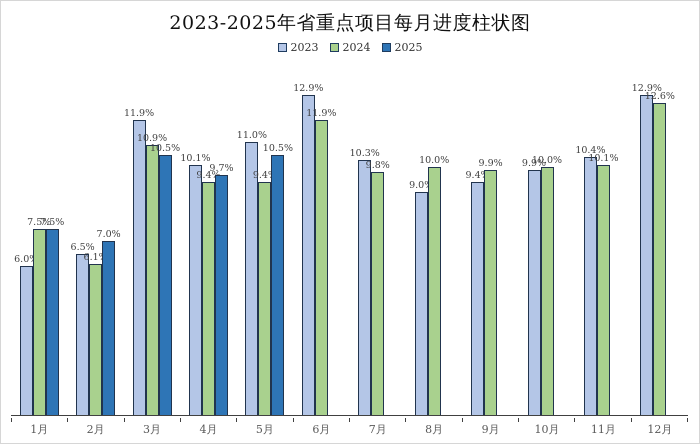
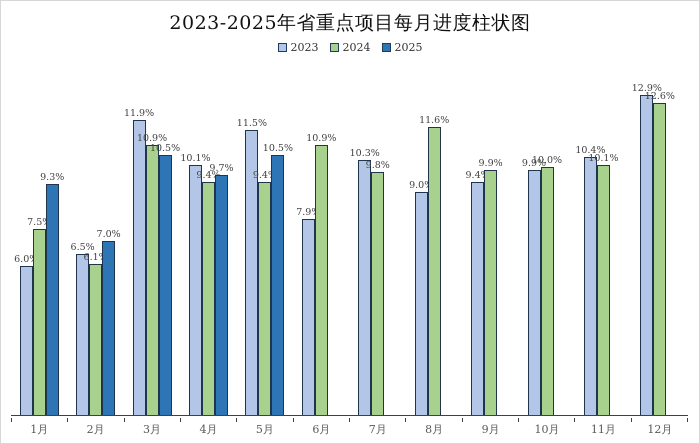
2025/1月: 7.5% -> 9.3%
2023/5月: 11.0% -> 11.5%
2023/6月: 12.9% -> 7.9%
2024/6月: 11.9% -> 10.9%
2024/8月: 10.0% -> 11.6%
